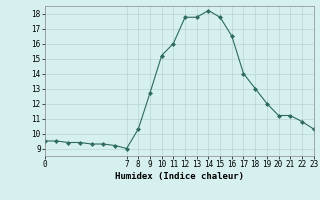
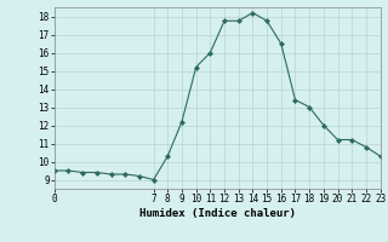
9: 12.7 -> 12.2
17: 14.0 -> 13.4
